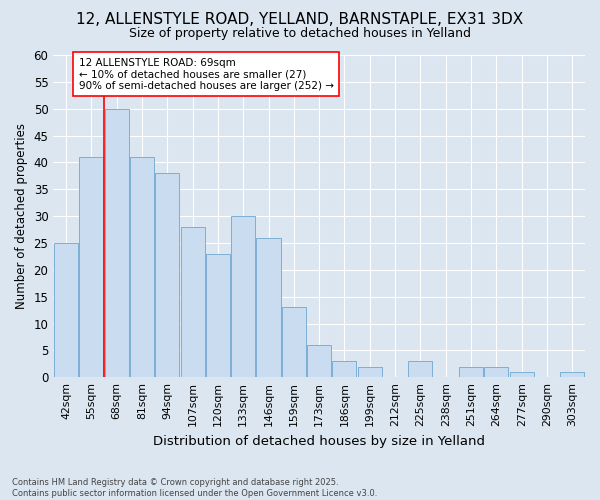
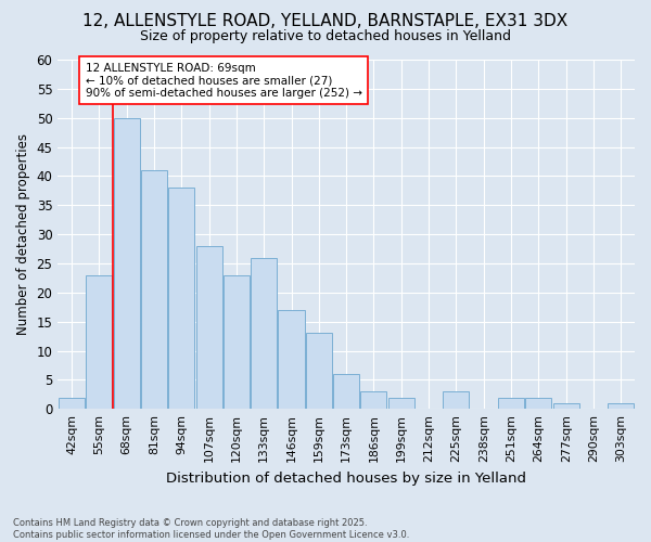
42sqm: 25 -> 2
55sqm: 41 -> 23
133sqm: 30 -> 26
146sqm: 26 -> 17
